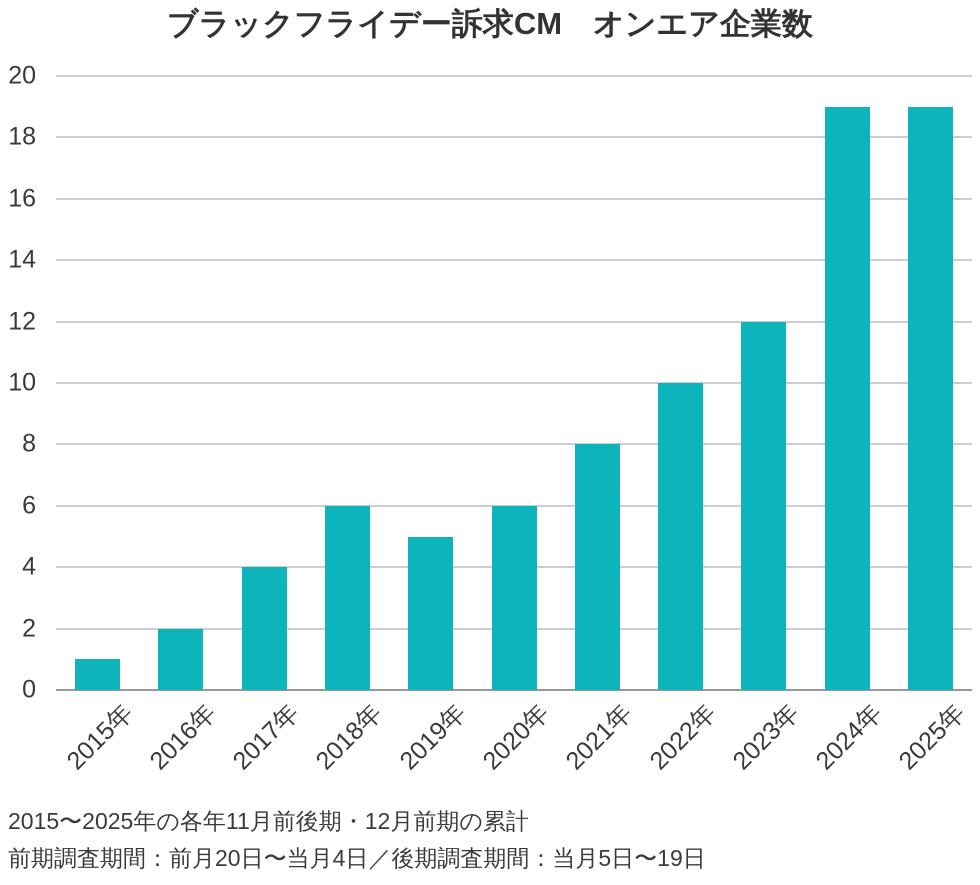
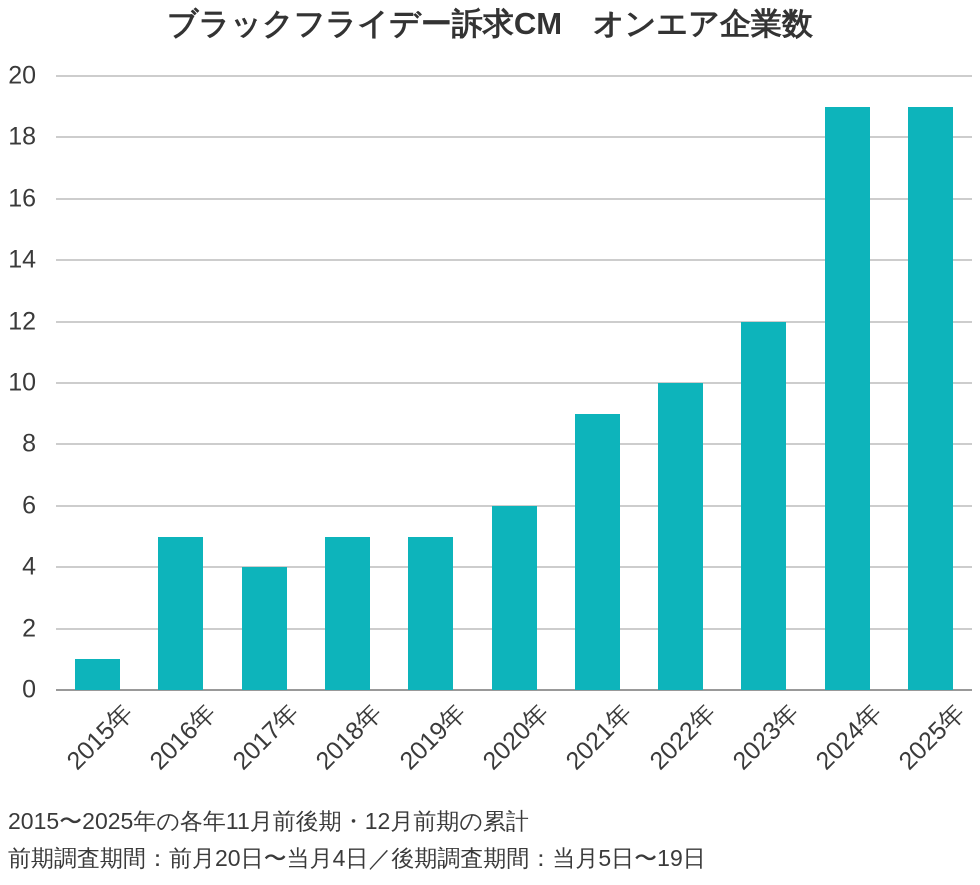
2016年: 2 -> 5
2018年: 6 -> 5
2021年: 8 -> 9
